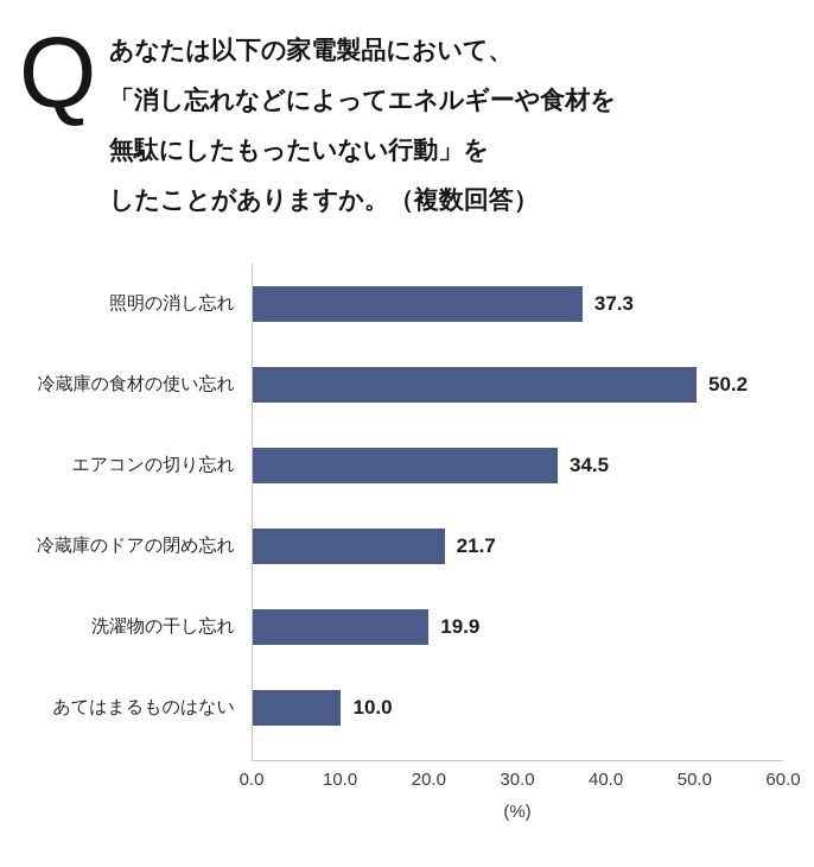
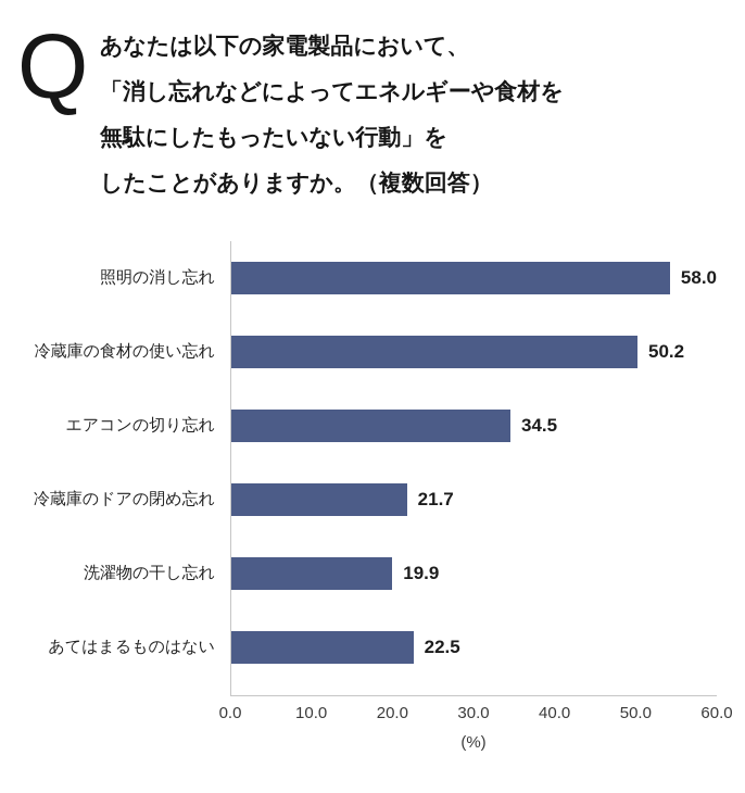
照明の消し忘れ: 37.3 -> 58.0
あてはまるものはない: 10.0 -> 22.5
